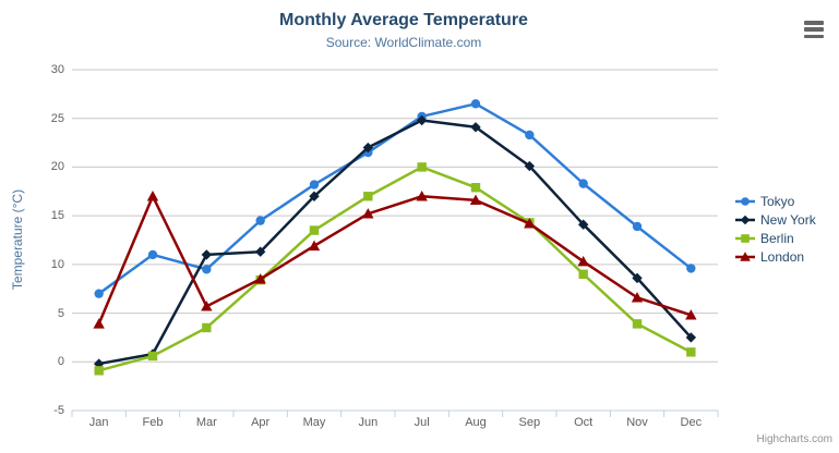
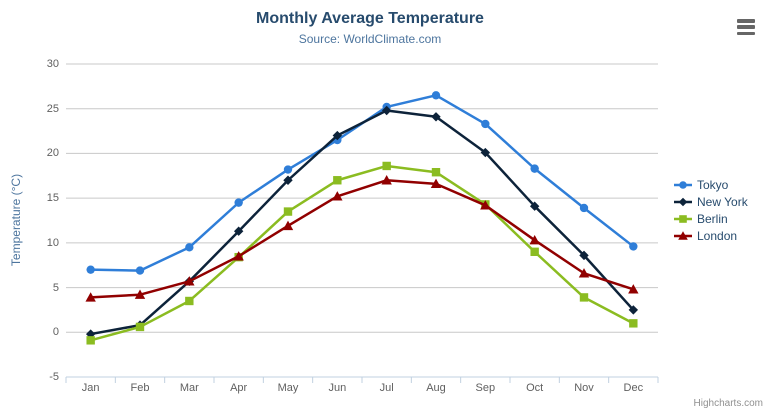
Tokyo/Feb: 11 -> 7
London/Feb: 17 -> 4
New York/Mar: 11 -> 6
Berlin/Jul: 20 -> 19
